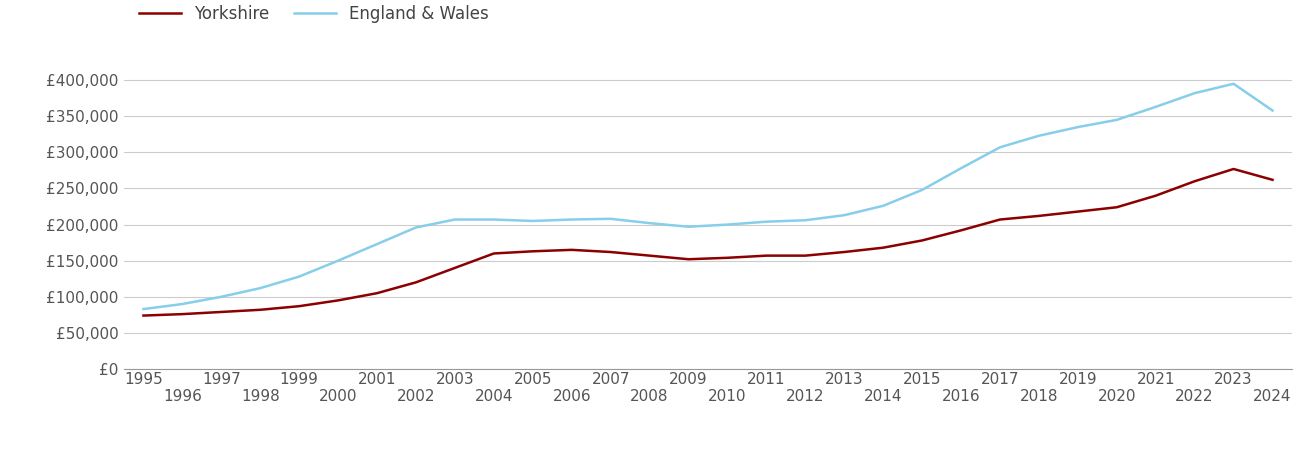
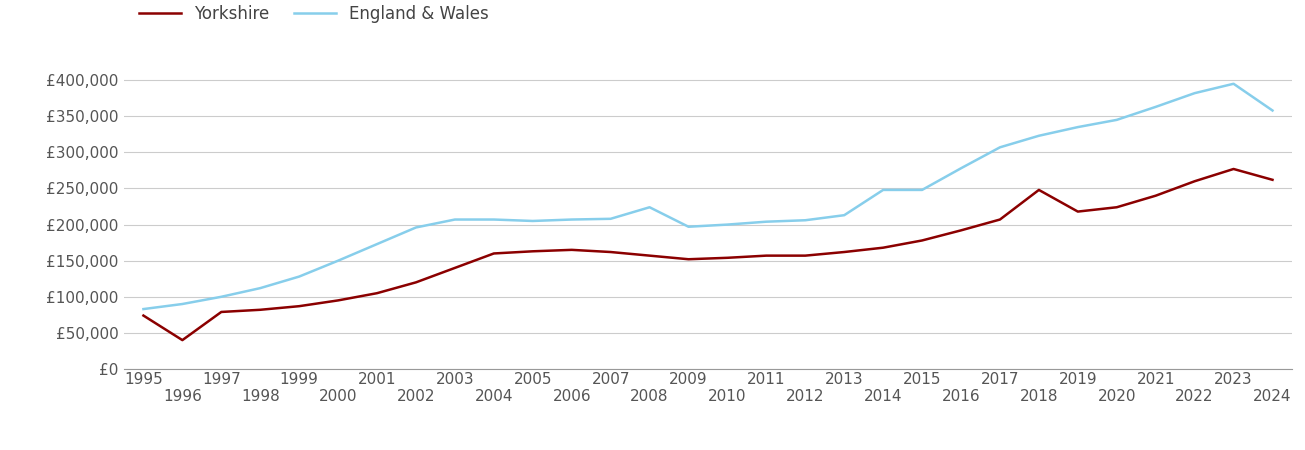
Yorkshire/1996: £76,000 -> £40,000
England & Wales/2008: £202,000 -> £224,000
England & Wales/2014: £226,000 -> £248,000
Yorkshire/2018: £212,000 -> £248,000
